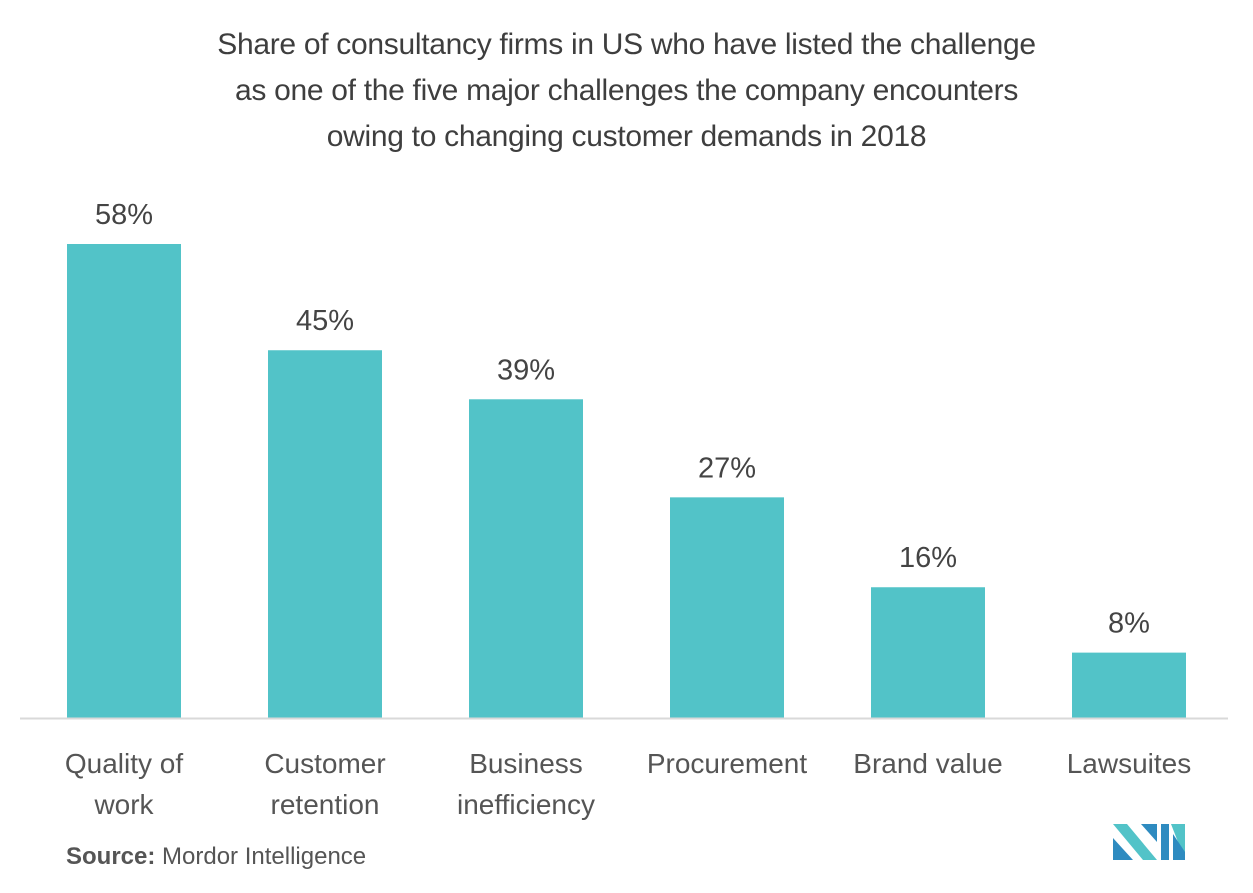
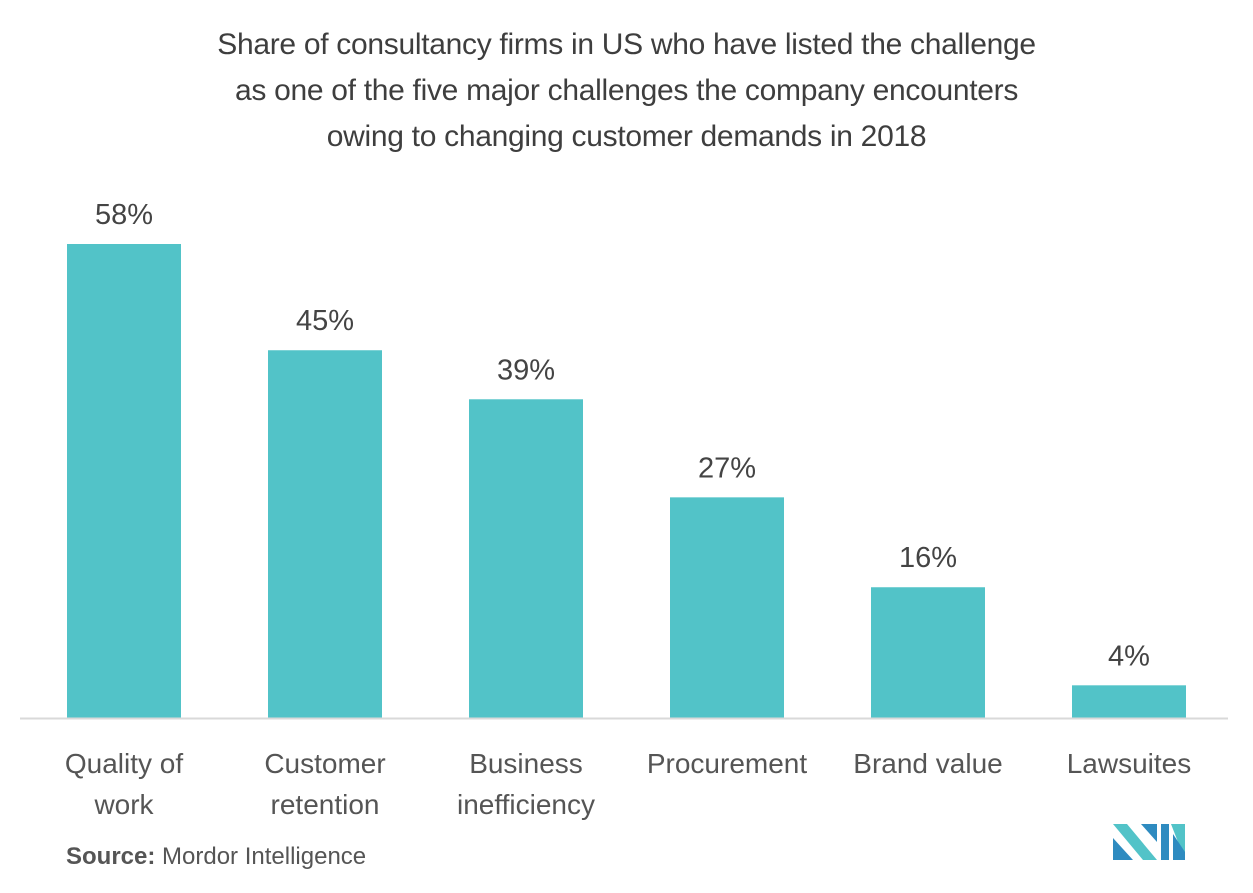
Lawsuites: 8% -> 4%
